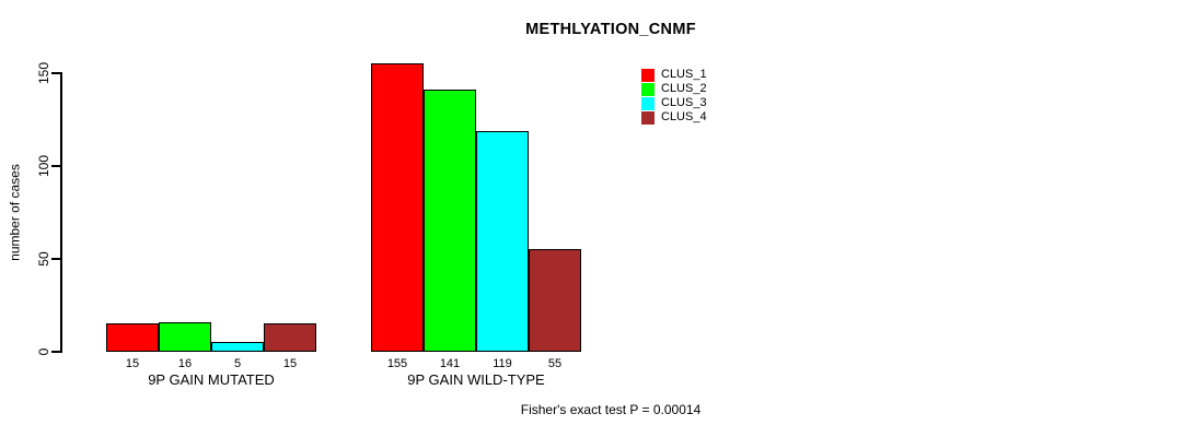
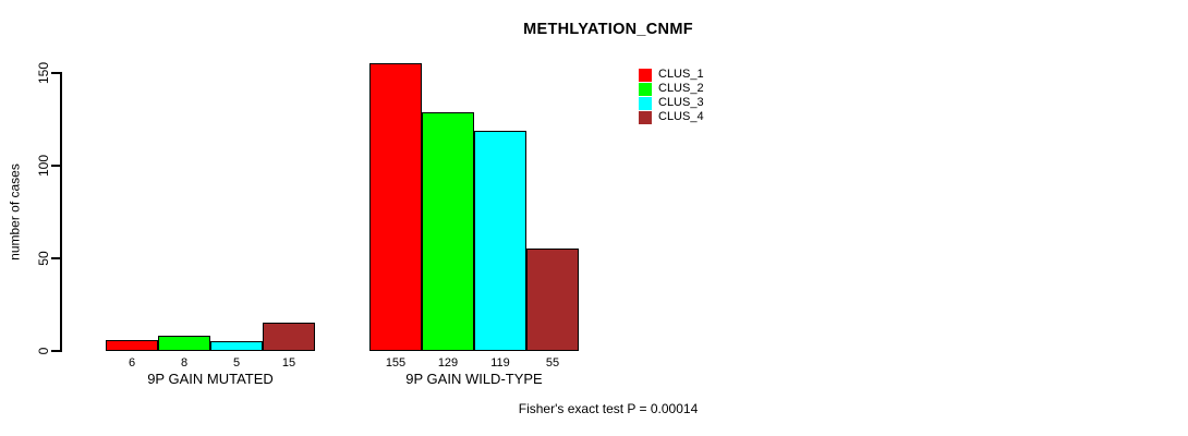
CLUS_1/9P GAIN MUTATED: 15 -> 6
CLUS_2/9P GAIN MUTATED: 16 -> 8
CLUS_2/9P GAIN WILD-TYPE: 141 -> 129
